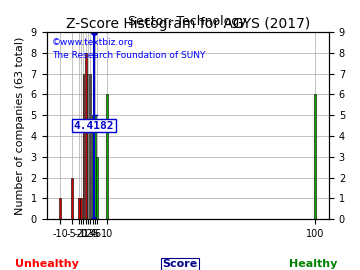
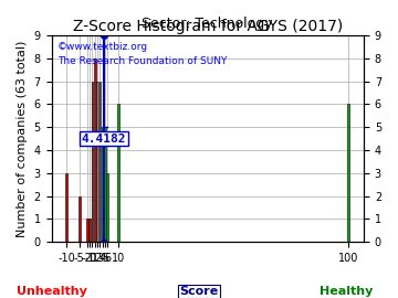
-10: 1 -> 3
